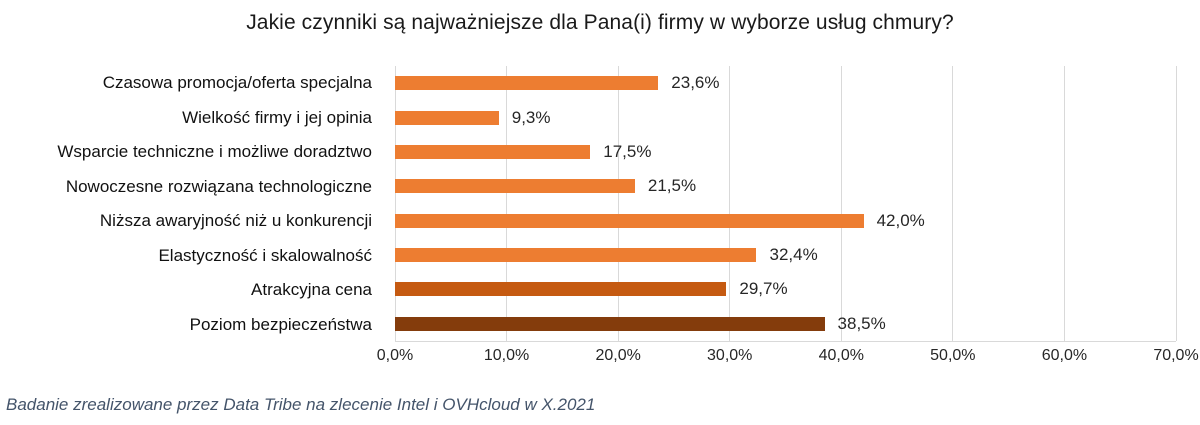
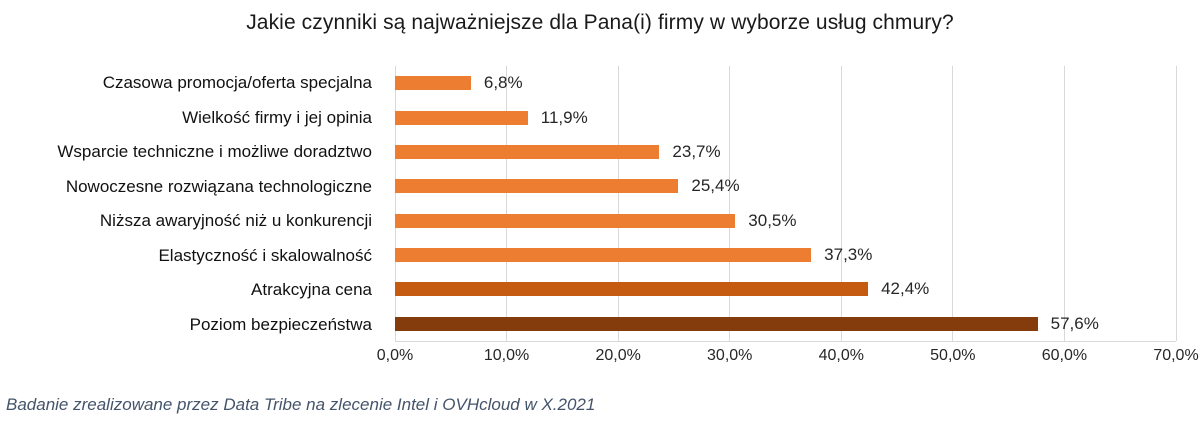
Czasowa promocja/oferta specjalna: 23,6% -> 6,8%
Wielkość firmy i jej opinia: 9,3% -> 11,9%
Wsparcie techniczne i możliwe doradztwo: 17,5% -> 23,7%
Nowoczesne rozwiązana technologiczne: 21,5% -> 25,4%
Niższa awaryjność niż u konkurencji: 42,0% -> 30,5%
Elastyczność i skalowalność: 32,4% -> 37,3%
Atrakcyjna cena: 29,7% -> 42,4%
Poziom bezpieczeństwa: 38,5% -> 57,6%
